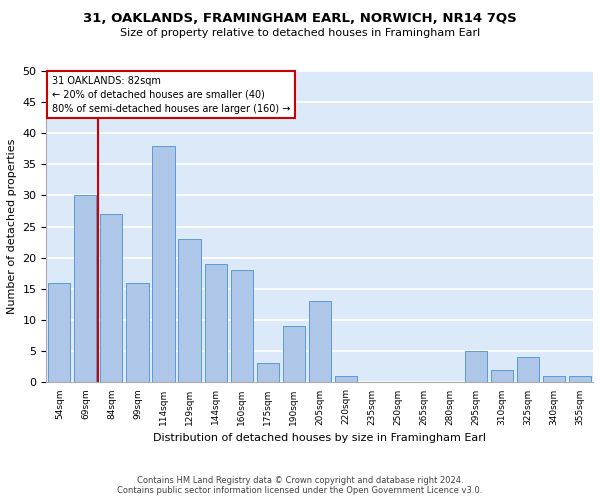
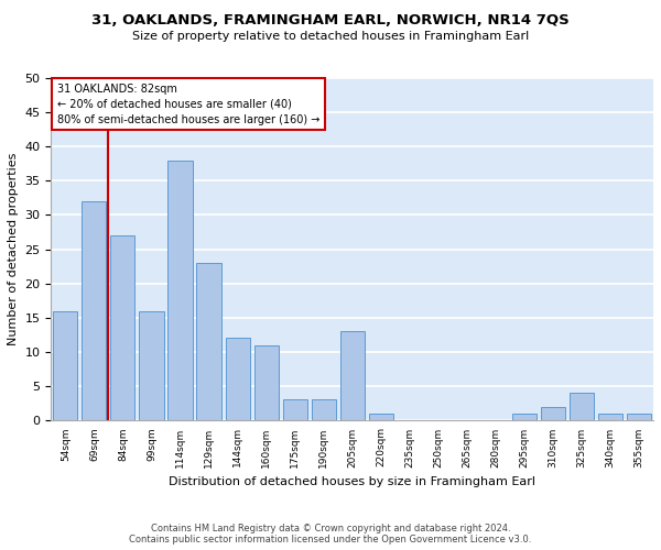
69sqm: 30 -> 32
144sqm: 19 -> 12
160sqm: 18 -> 11
190sqm: 9 -> 3
295sqm: 5 -> 1
